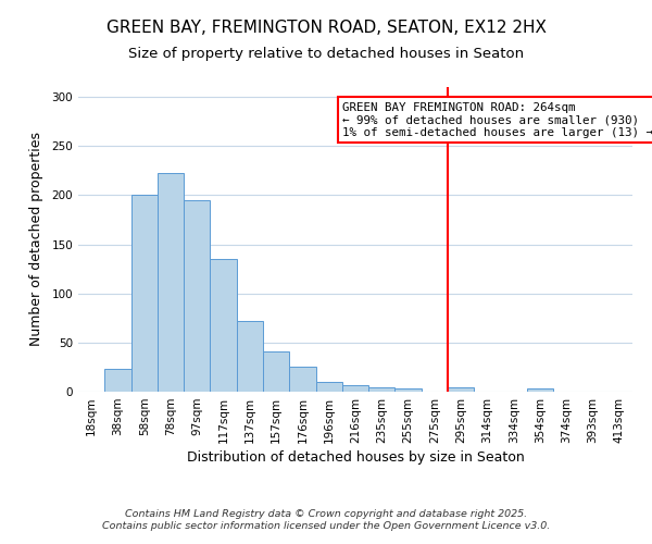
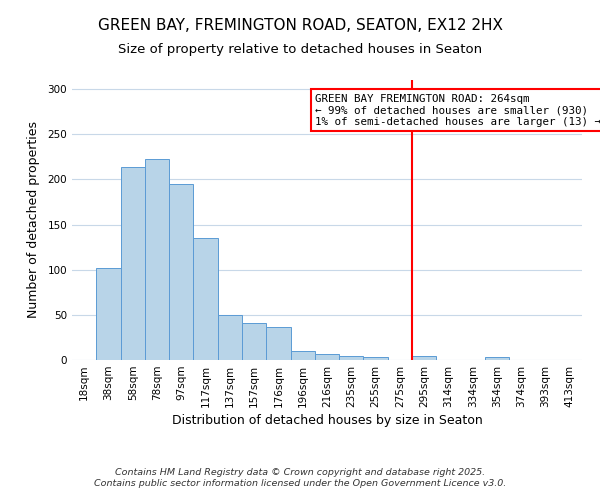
38sqm: 23 -> 102
58sqm: 200 -> 214
137sqm: 72 -> 50
176sqm: 25 -> 36
